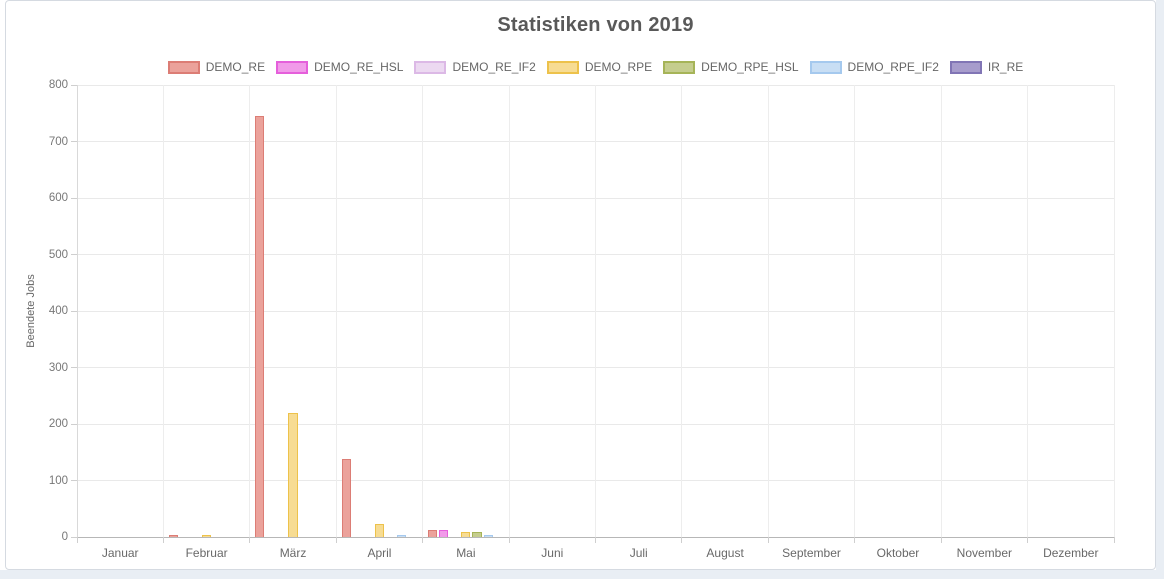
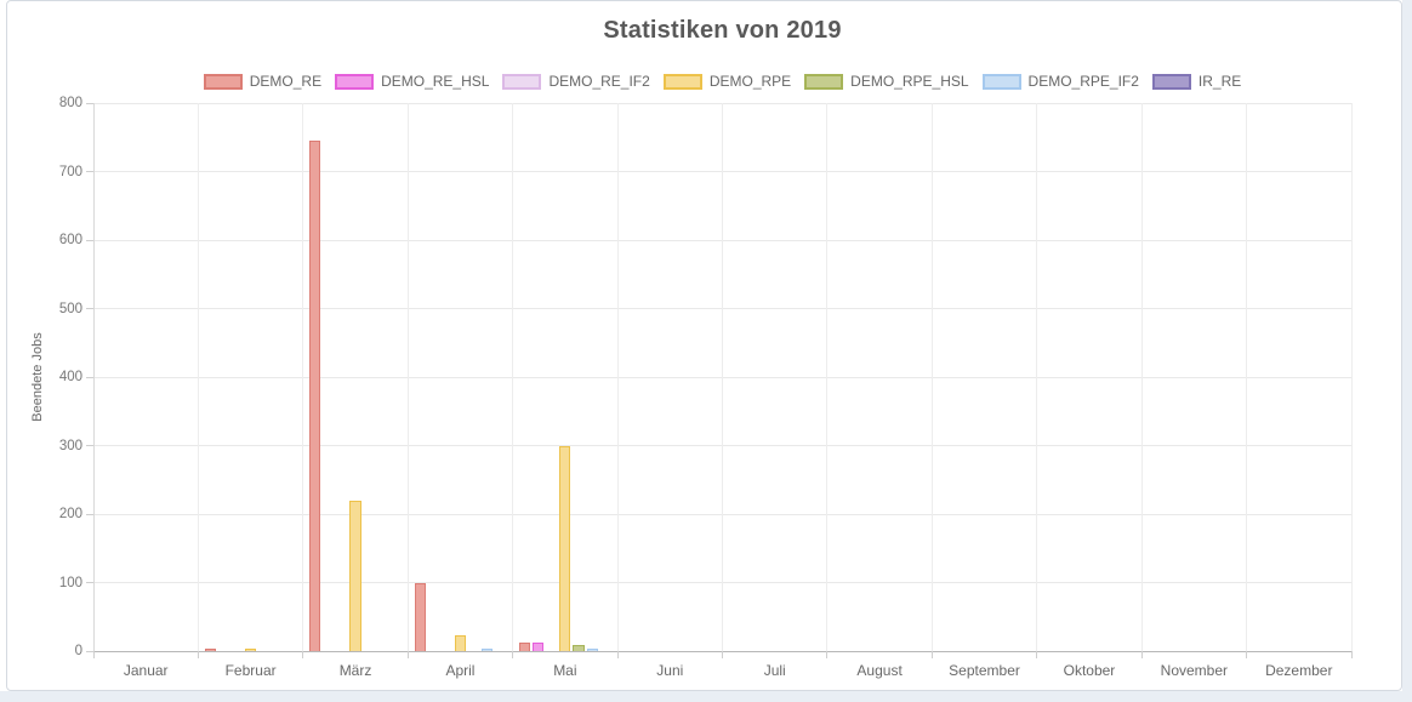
DEMO_RE/April: 140 -> 100
DEMO_RPE/Mai: 10 -> 300
